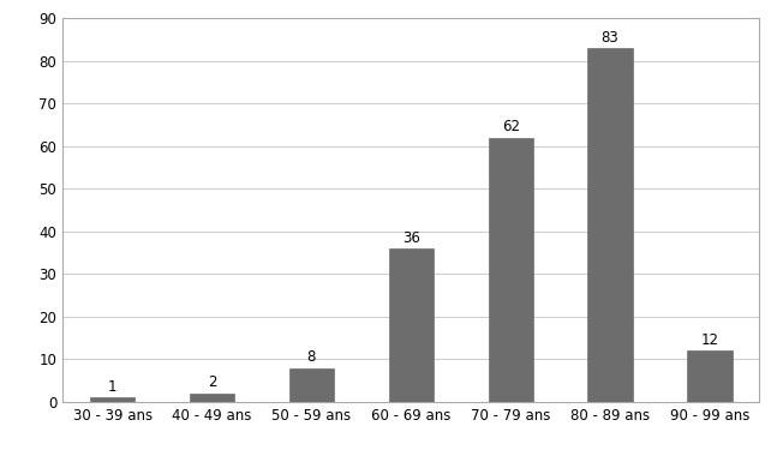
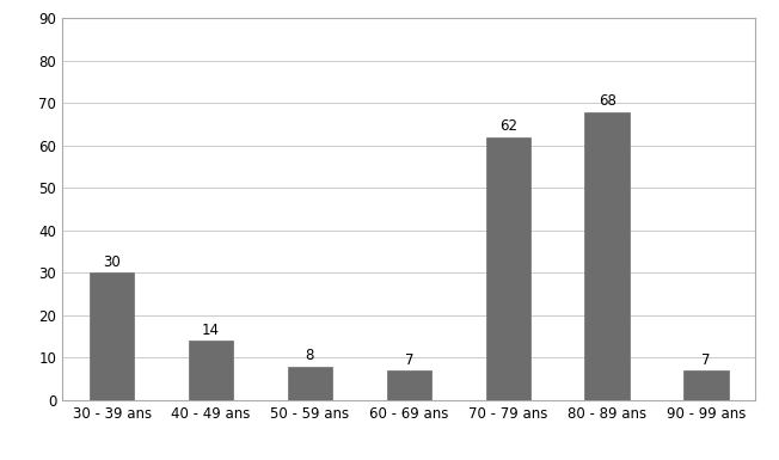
30 - 39 ans: 1 -> 30
40 - 49 ans: 2 -> 14
60 - 69 ans: 36 -> 7
80 - 89 ans: 83 -> 68
90 - 99 ans: 12 -> 7
